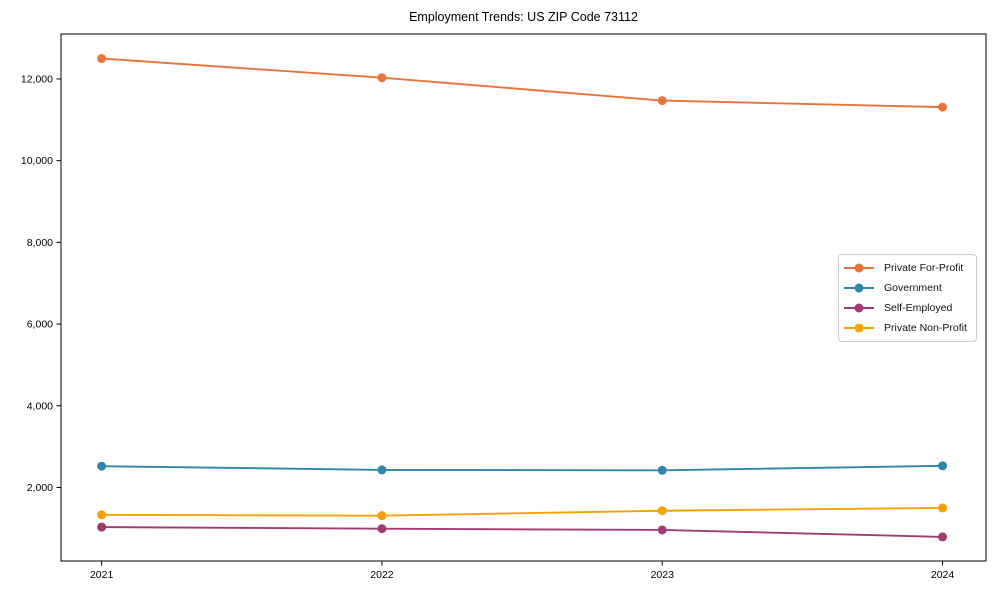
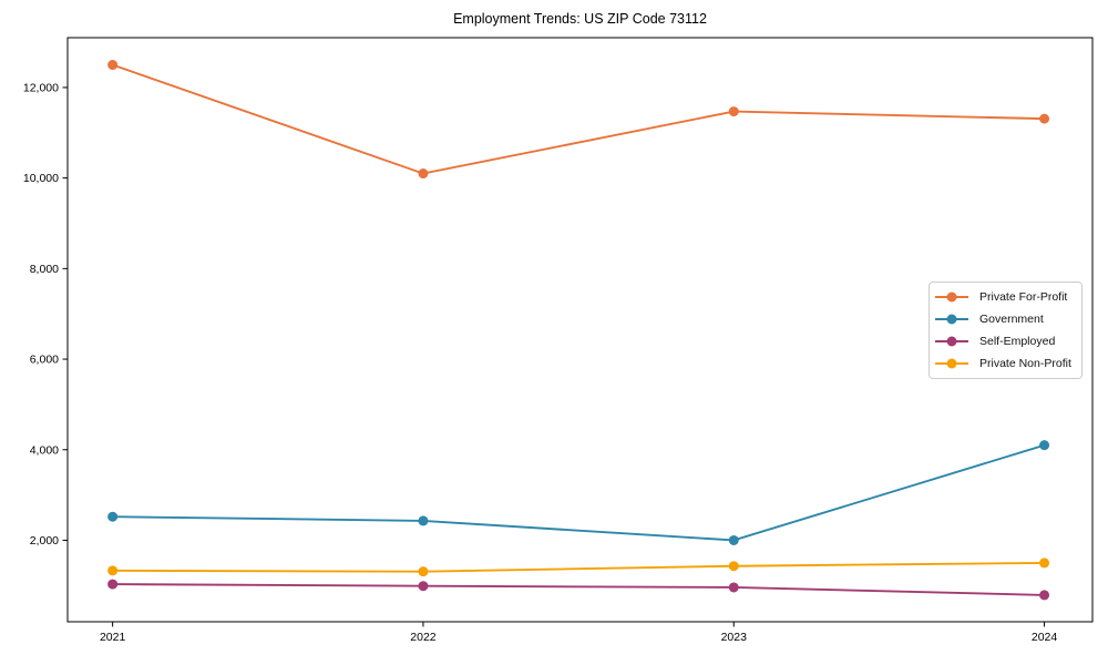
Private For-Profit/2022: 12000 -> 10100
Government/2023: 2400 -> 2000
Government/2024: 2500 -> 4100
